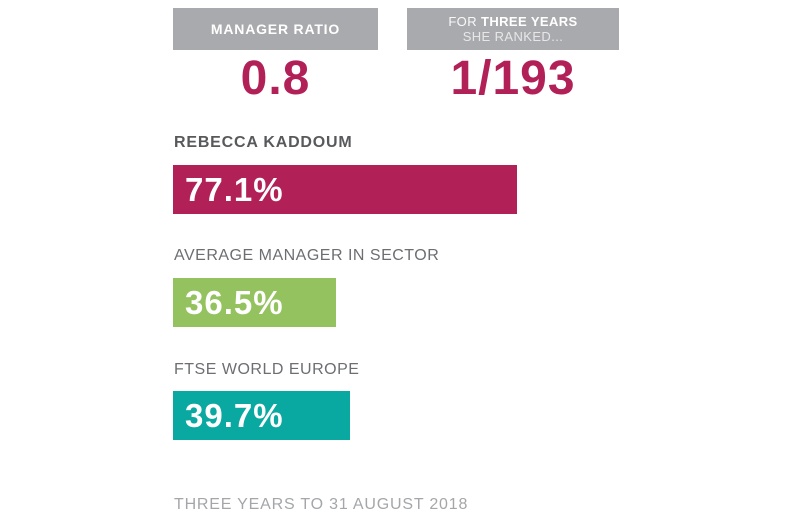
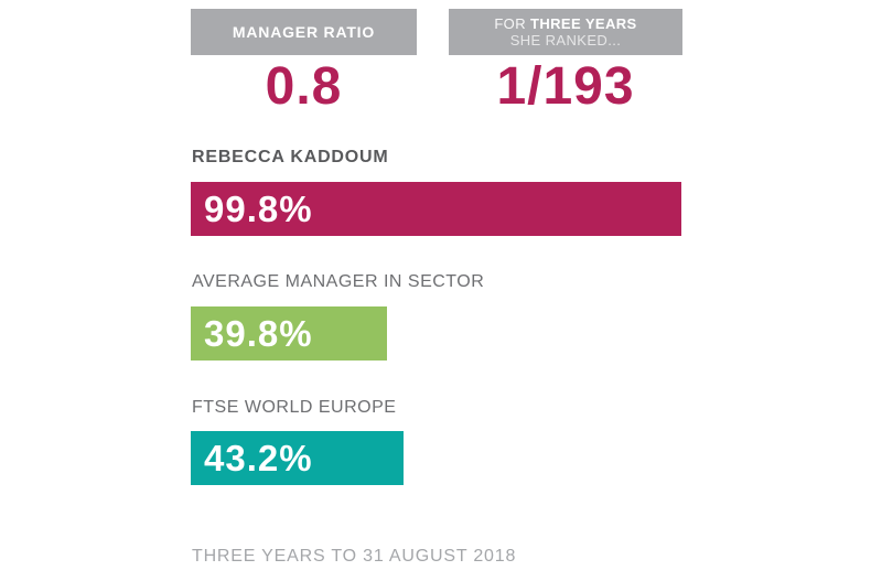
REBECCA KADDOUM: 77.1% -> 99.8%
AVERAGE MANAGER IN SECTOR: 36.5% -> 39.8%
FTSE WORLD EUROPE: 39.7% -> 43.2%
